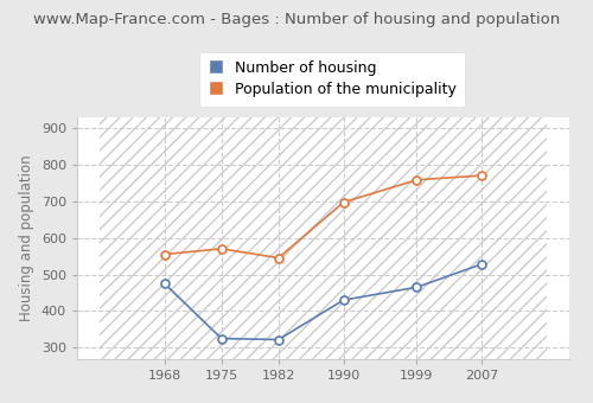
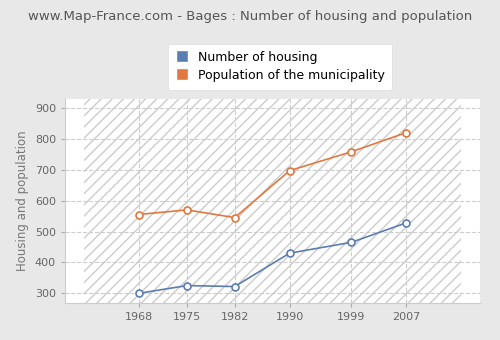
Number of housing/1968: 475 -> 300
Population of the municipality/2007: 770 -> 820
